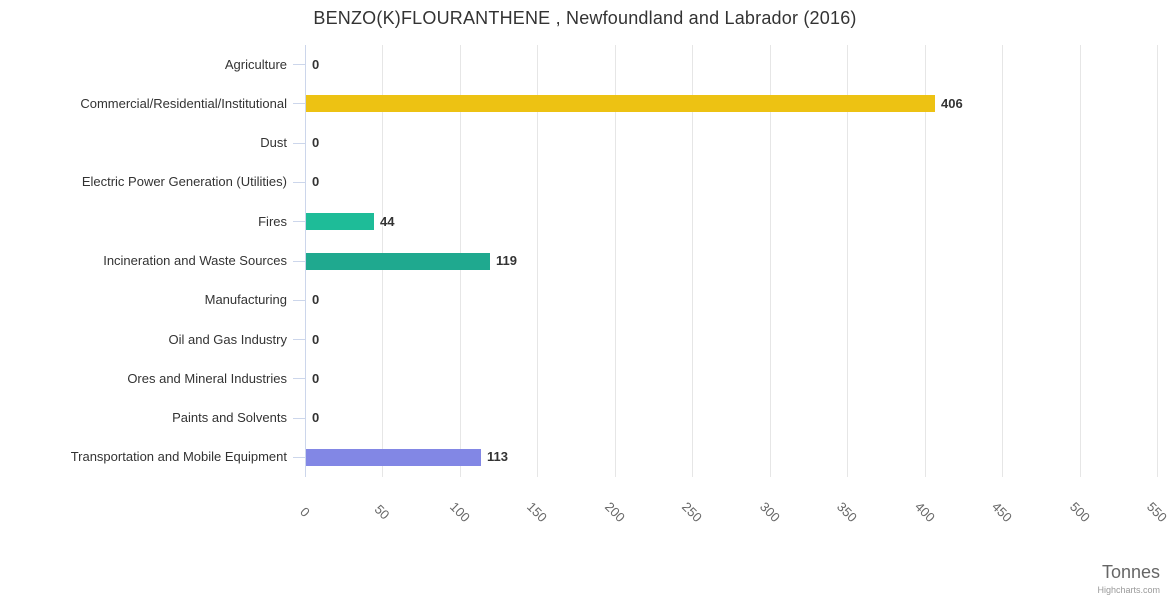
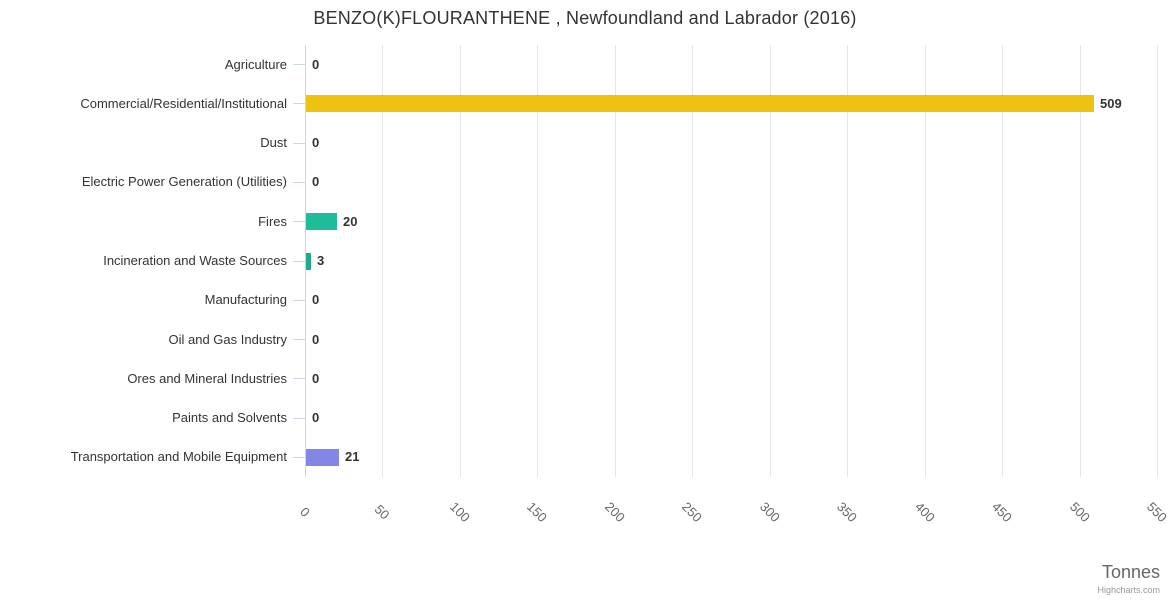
Commercial/Residential/Institutional: 406 -> 509
Fires: 44 -> 20
Incineration and Waste Sources: 119 -> 3
Transportation and Mobile Equipment: 113 -> 21
